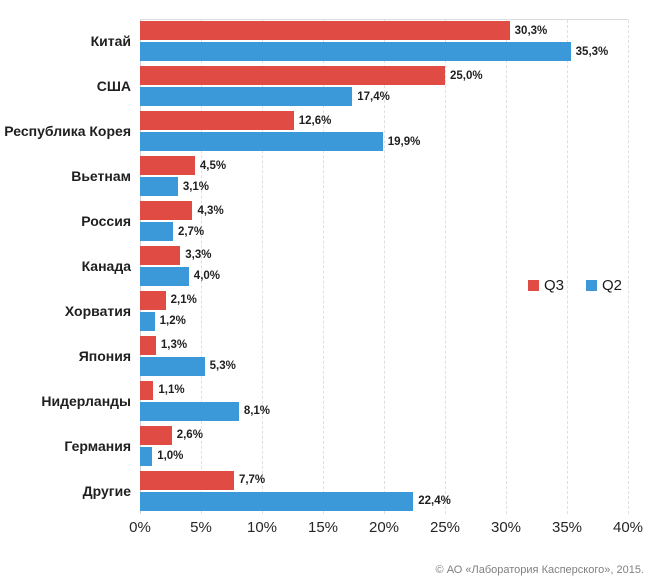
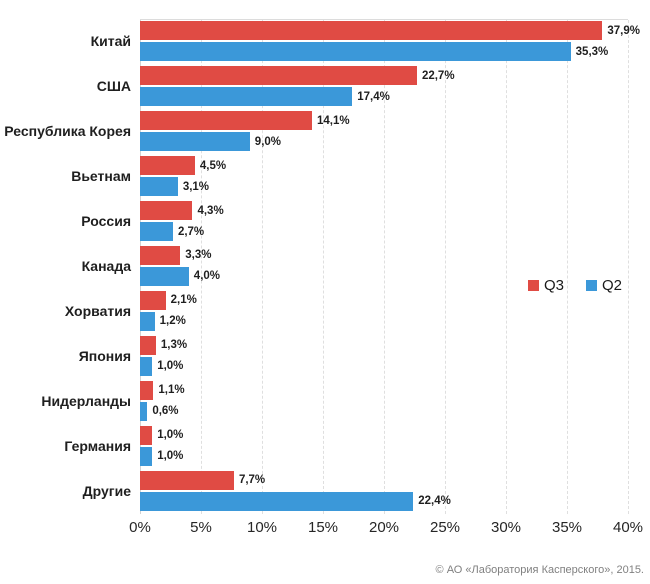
Q3/Китай: 30,3% -> 37,9%
Q3/США: 25,0% -> 22,7%
Q3/Республика Корея: 12,6% -> 14,1%
Q2/Республика Корея: 19,9% -> 9,0%
Q2/Япония: 5,3% -> 1,0%
Q2/Нидерланды: 8,1% -> 0,6%
Q3/Германия: 2,6% -> 1,0%
